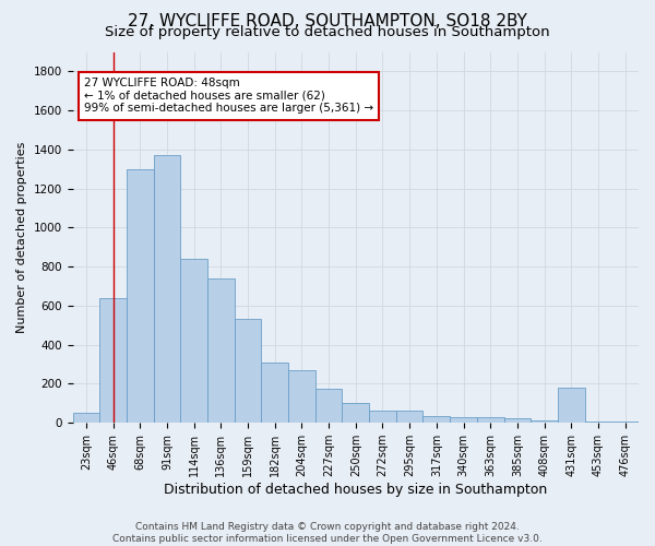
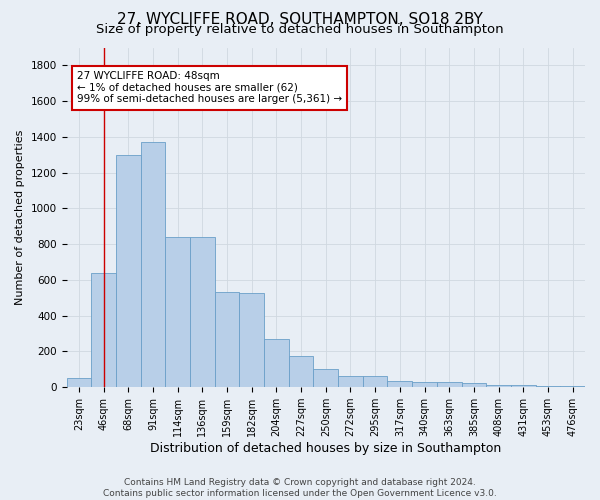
136sqm: 740 -> 840
182sqm: 310 -> 520
431sqm: 180 -> 10
